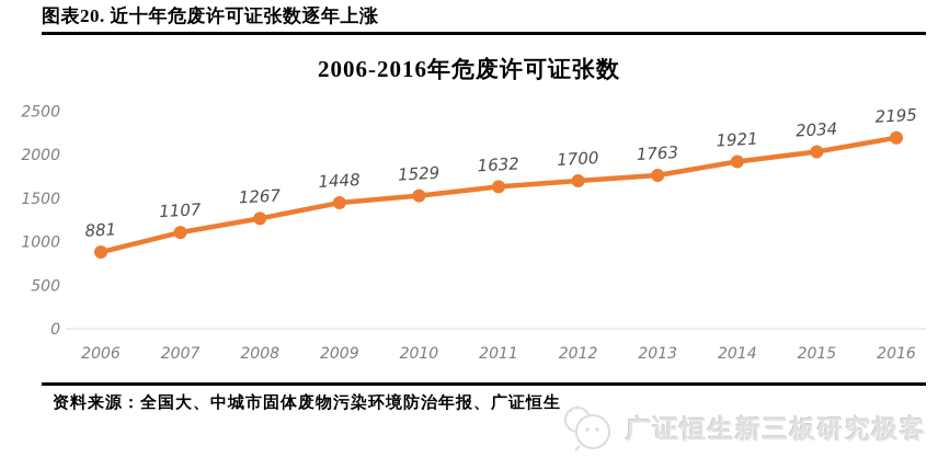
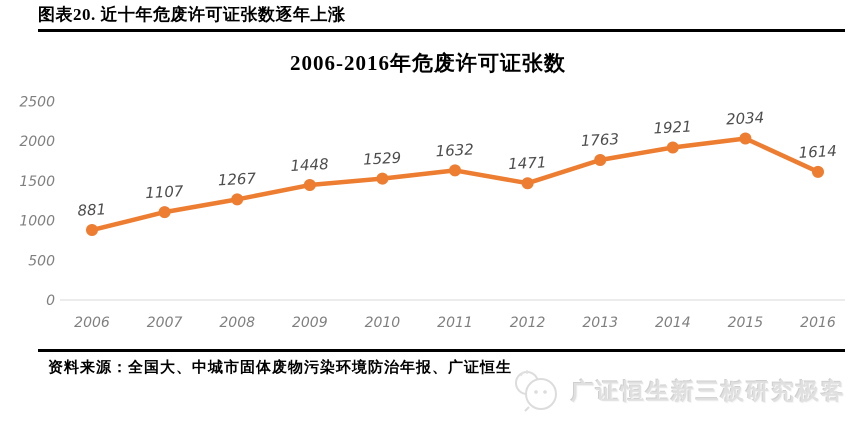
2012: 1700 -> 1471
2016: 2195 -> 1614
